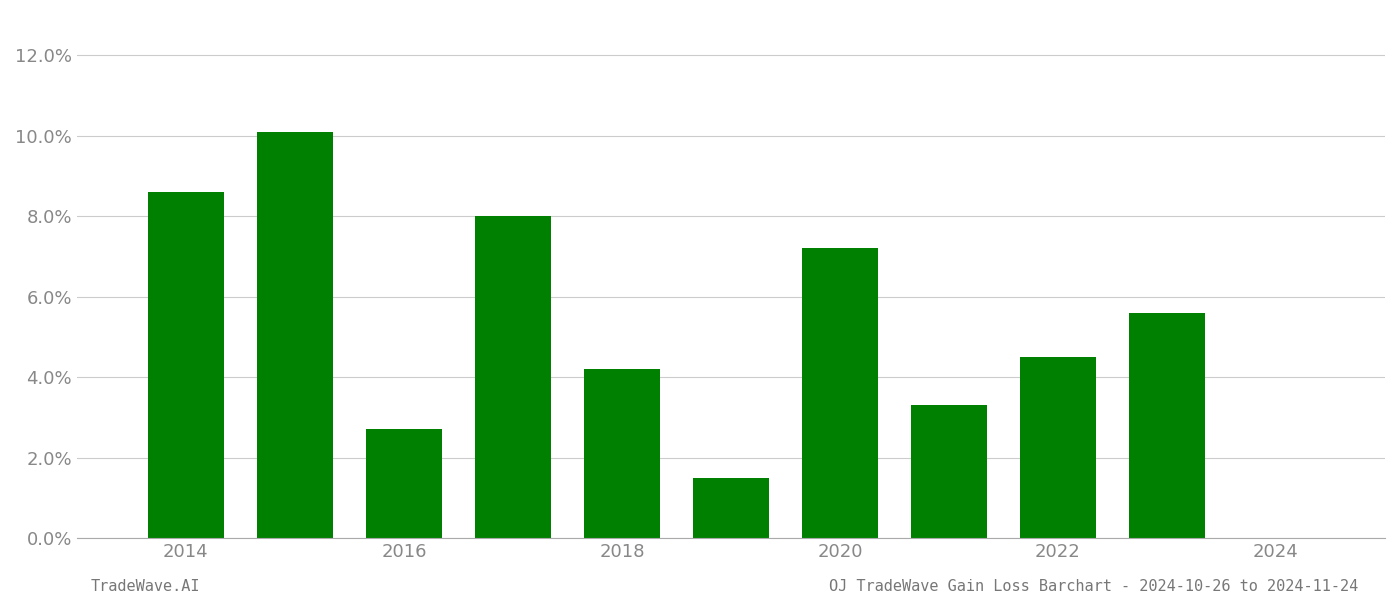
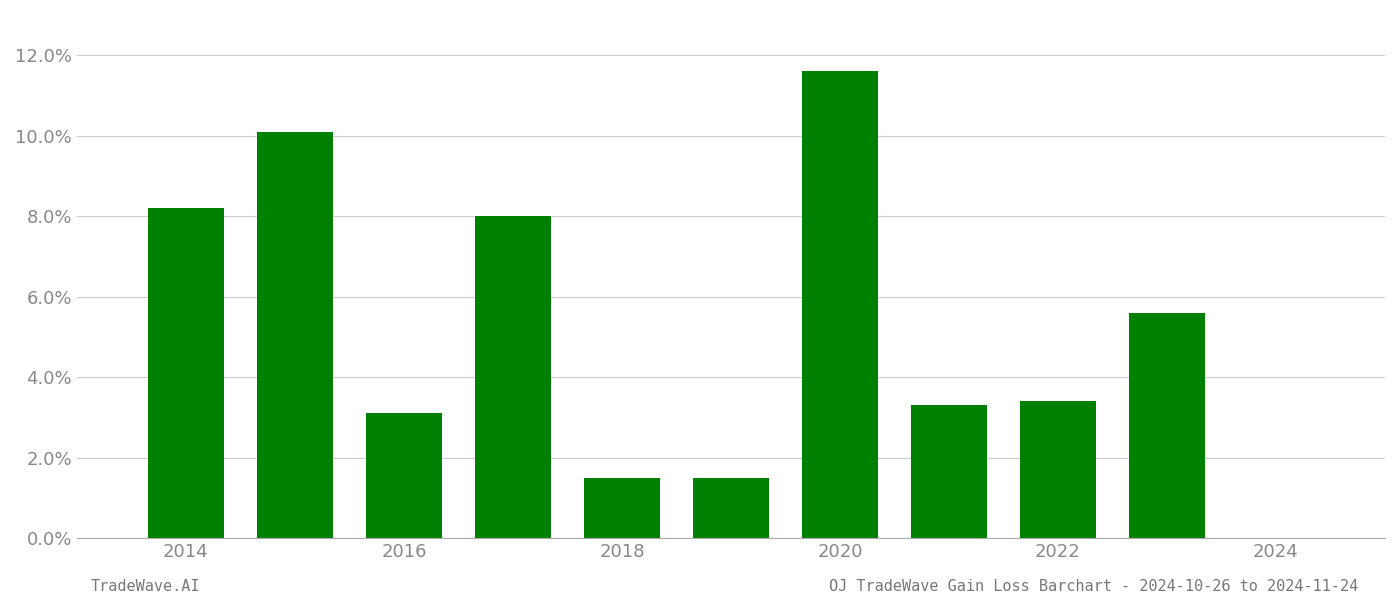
2014: 8.6% -> 8.2%
2016: 2.7% -> 3.1%
2018: 4.2% -> 1.5%
2020: 7.2% -> 11.6%
2022: 4.5% -> 3.4%
